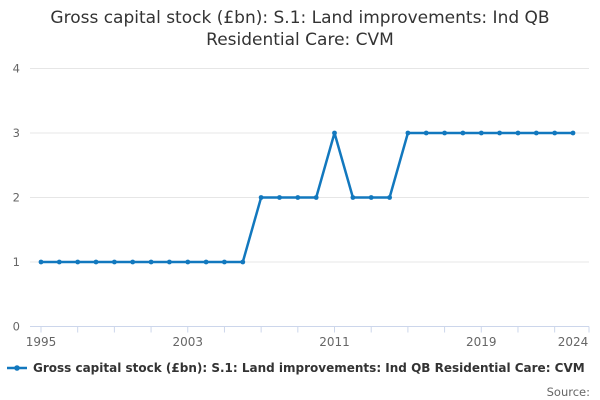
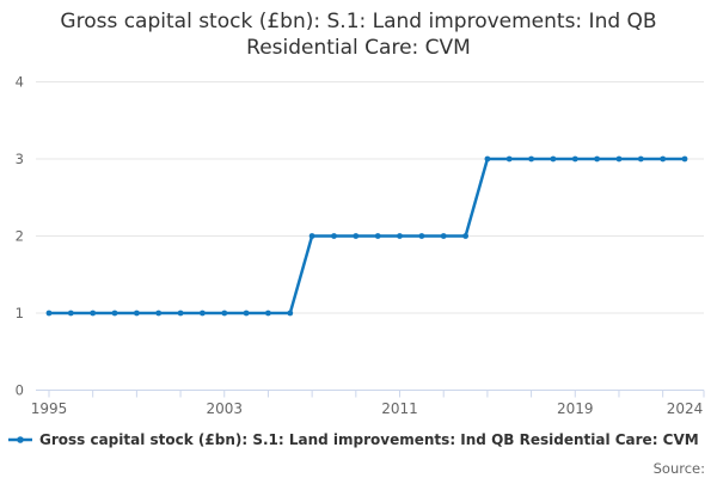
2011: 3 -> 2
